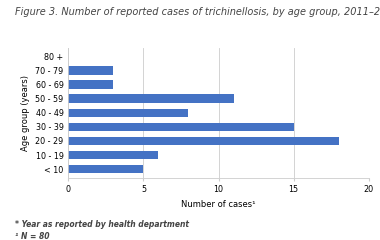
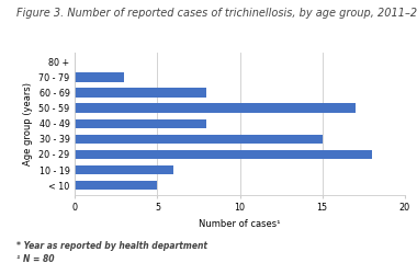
60 - 69: 3 -> 8
50 - 59: 11 -> 17
